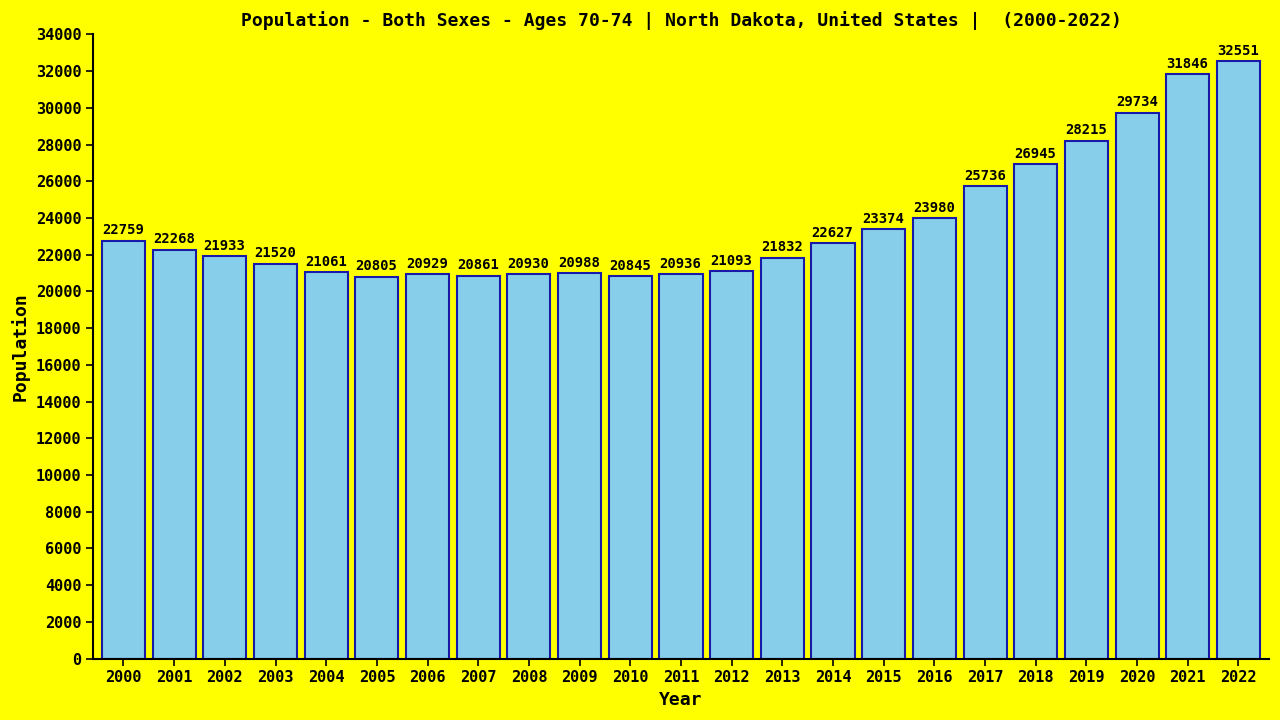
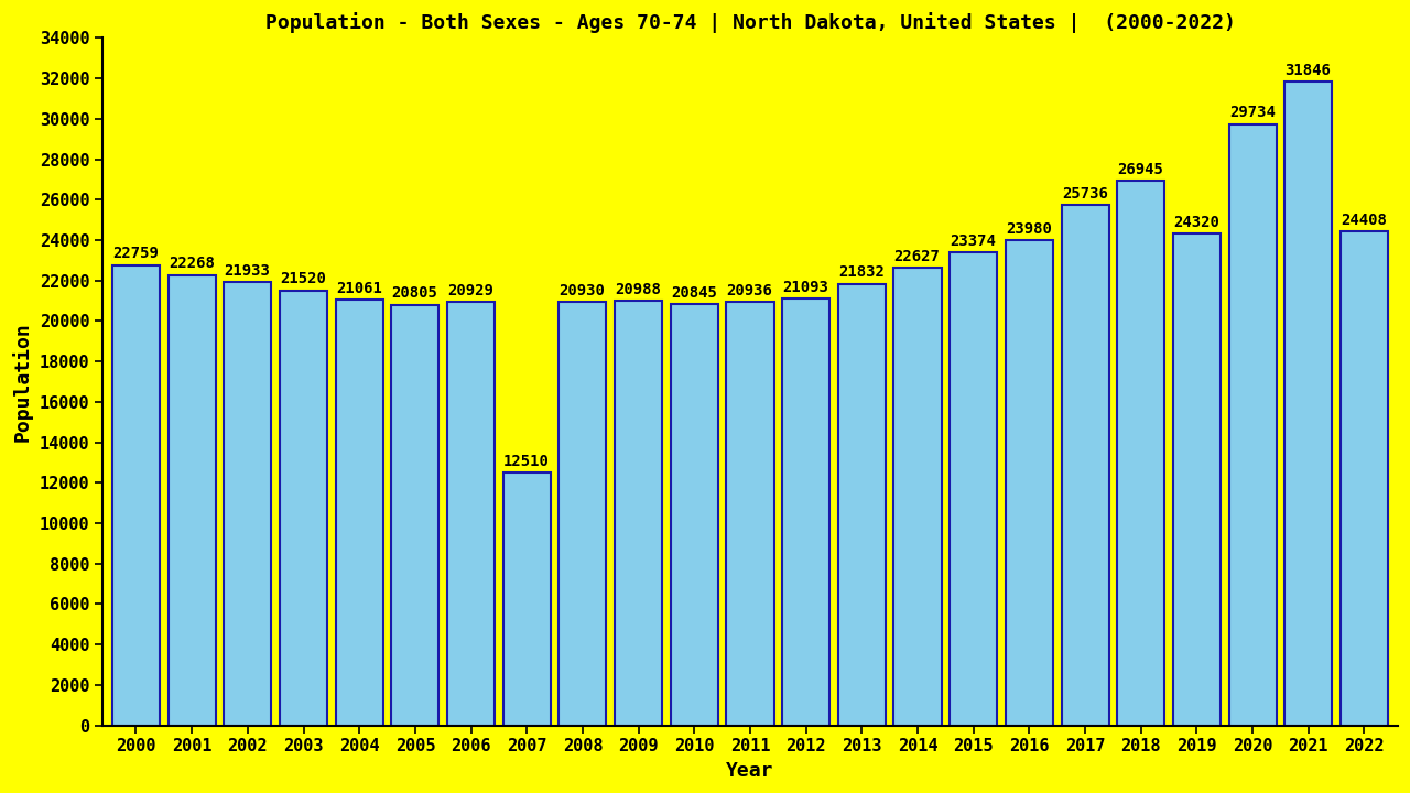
2007: 20861 -> 12510
2019: 28215 -> 24320
2022: 32551 -> 24408
